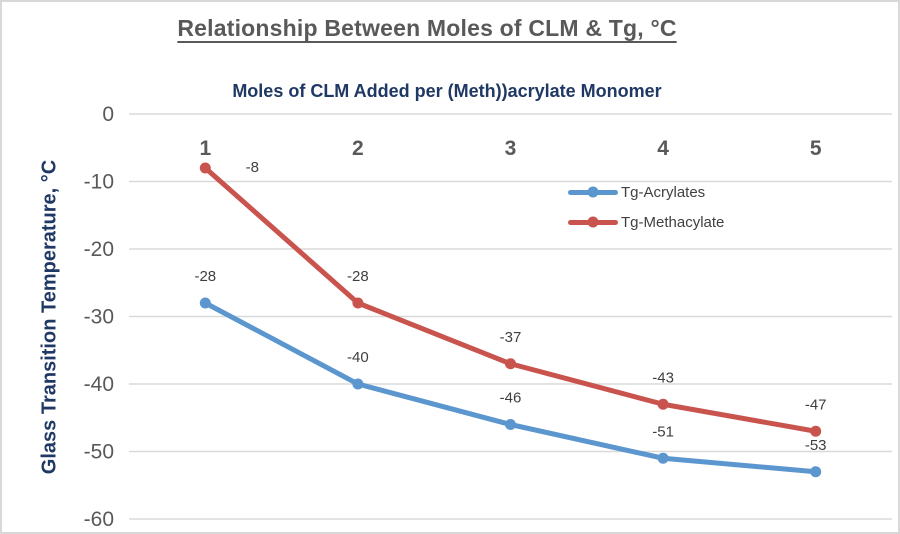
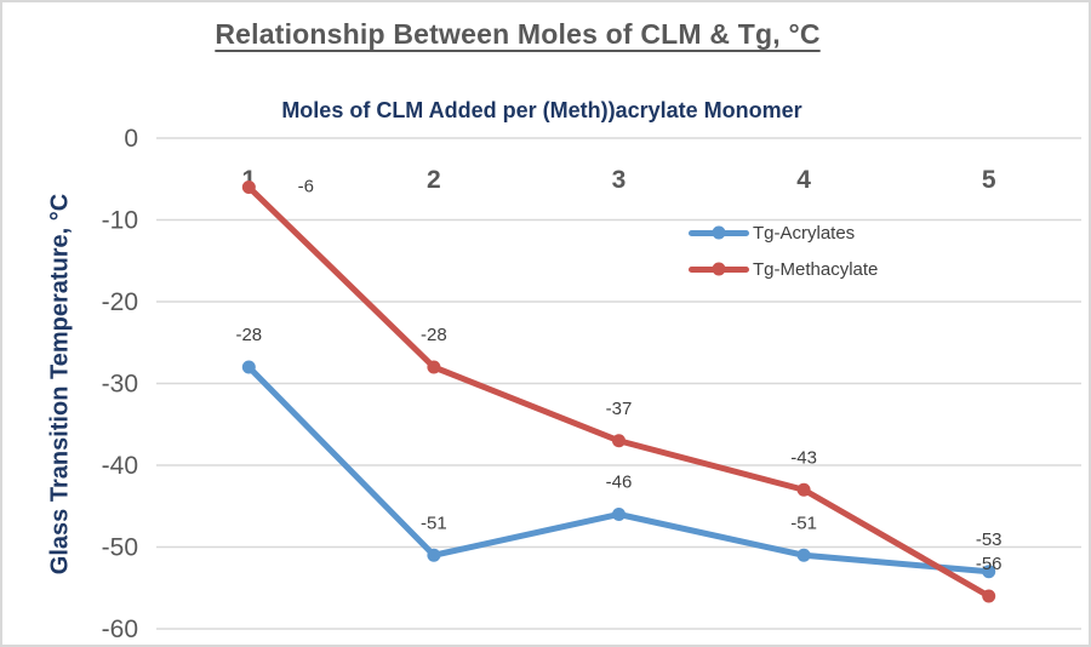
Tg-Methacylate/1: -8 -> -6
Tg-Acrylates/2: -40 -> -51
Tg-Methacylate/5: -47 -> -56
